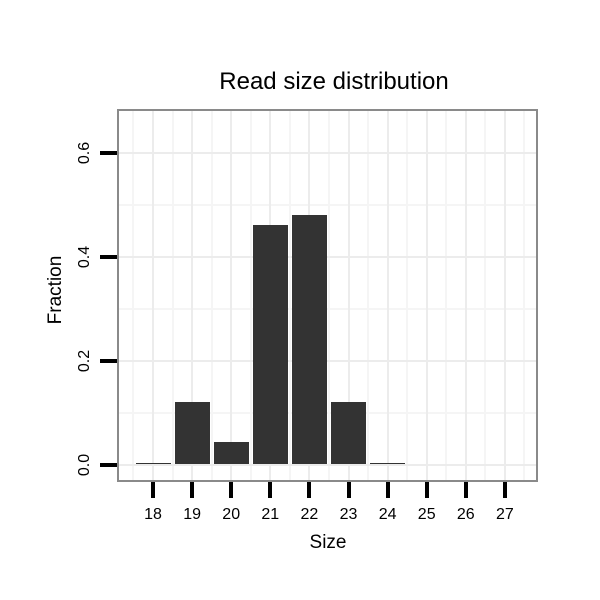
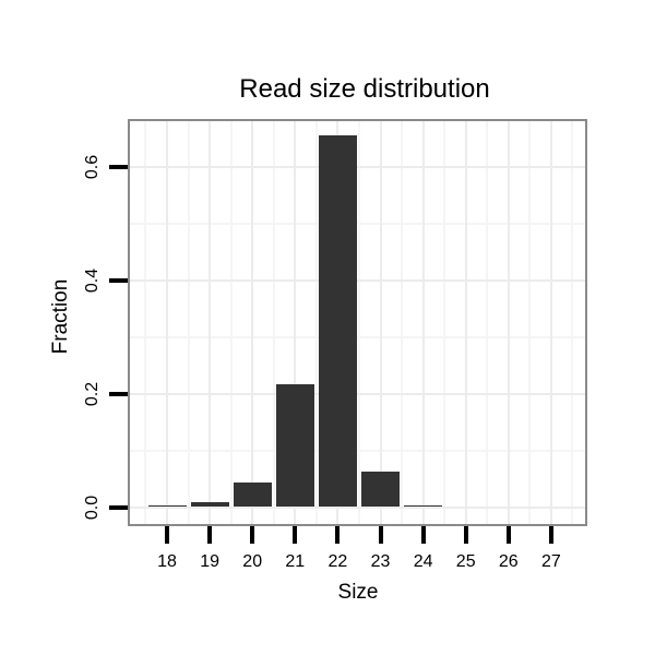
19: 0.12 -> 0.01
21: 0.46 -> 0.22
22: 0.48 -> 0.66
23: 0.12 -> 0.06
